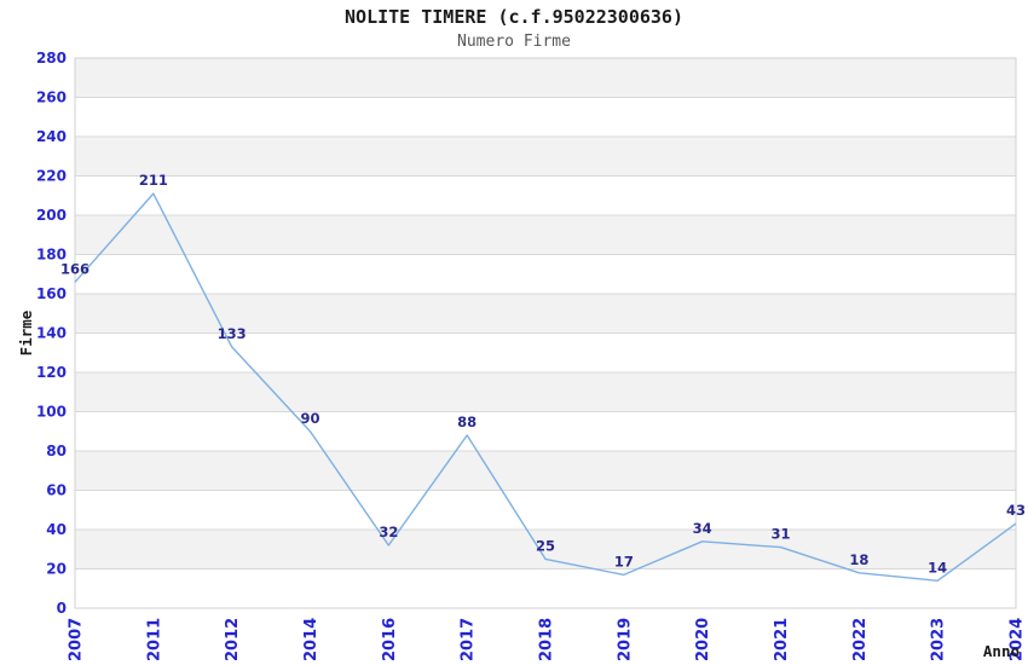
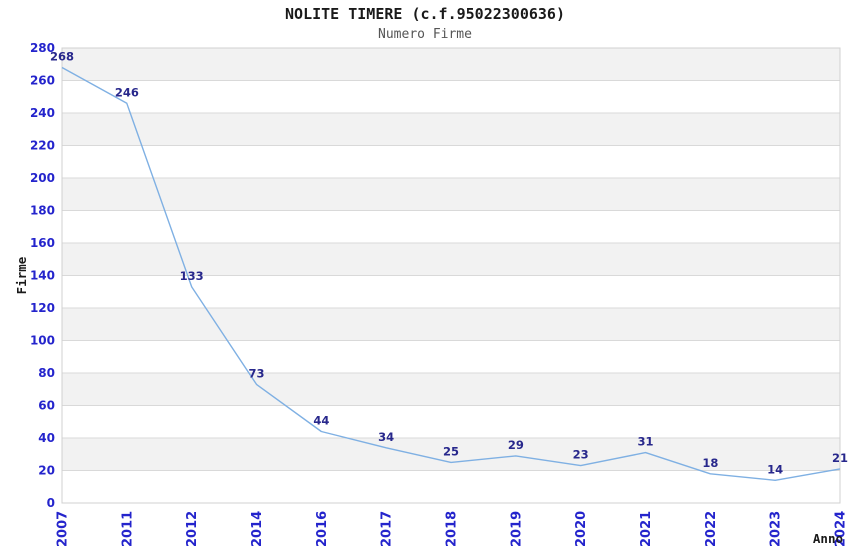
2007: 166 -> 268
2011: 211 -> 246
2014: 90 -> 73
2016: 32 -> 44
2017: 88 -> 34
2019: 17 -> 29
2020: 34 -> 23
2024: 43 -> 21
